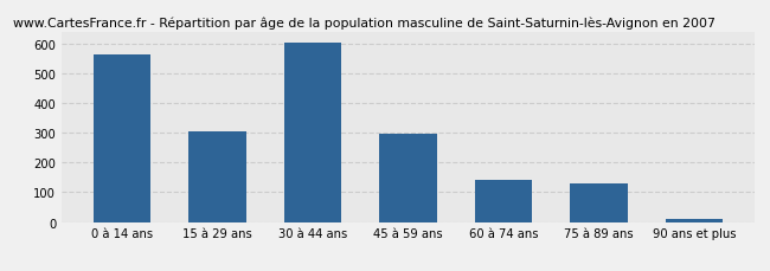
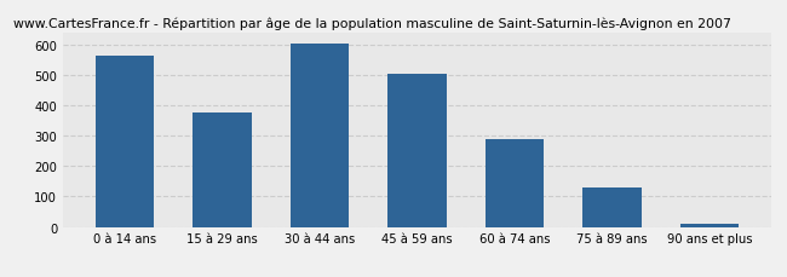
15 à 29 ans: 305 -> 378
45 à 59 ans: 295 -> 504
60 à 74 ans: 140 -> 289
